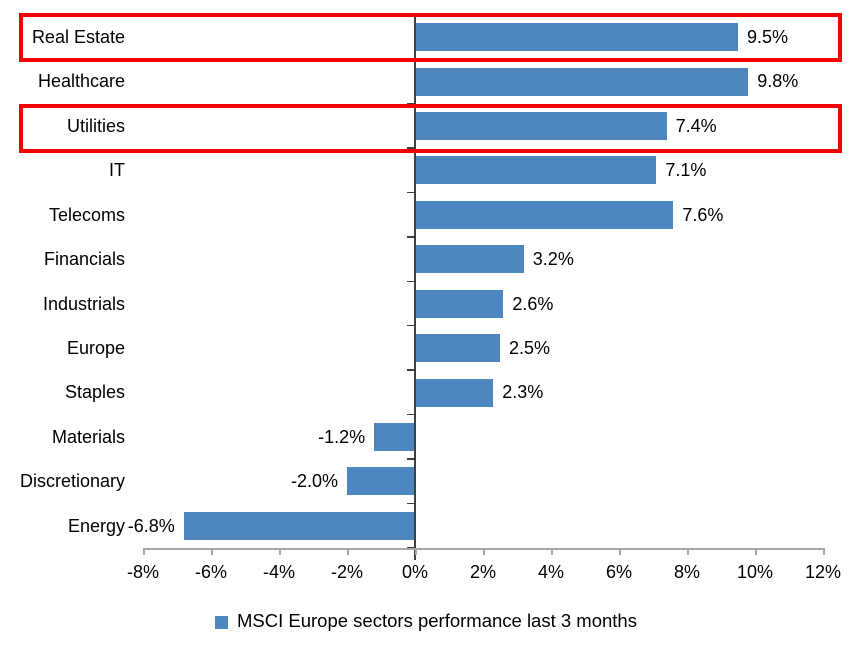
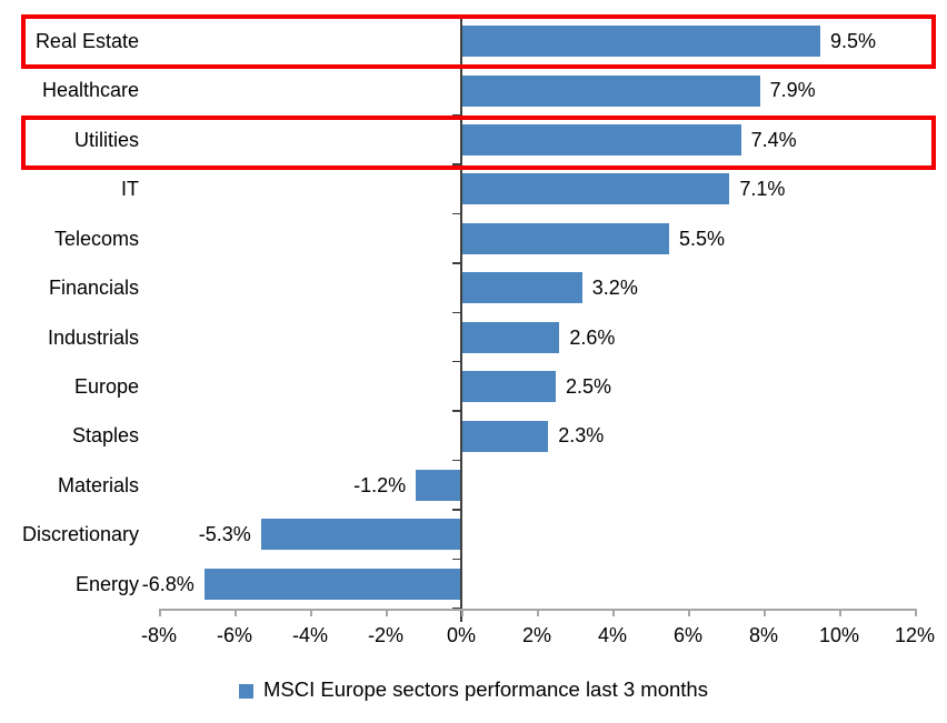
Healthcare: 9.8% -> 7.9%
Telecoms: 7.6% -> 5.5%
Discretionary: -2.0% -> -5.3%
